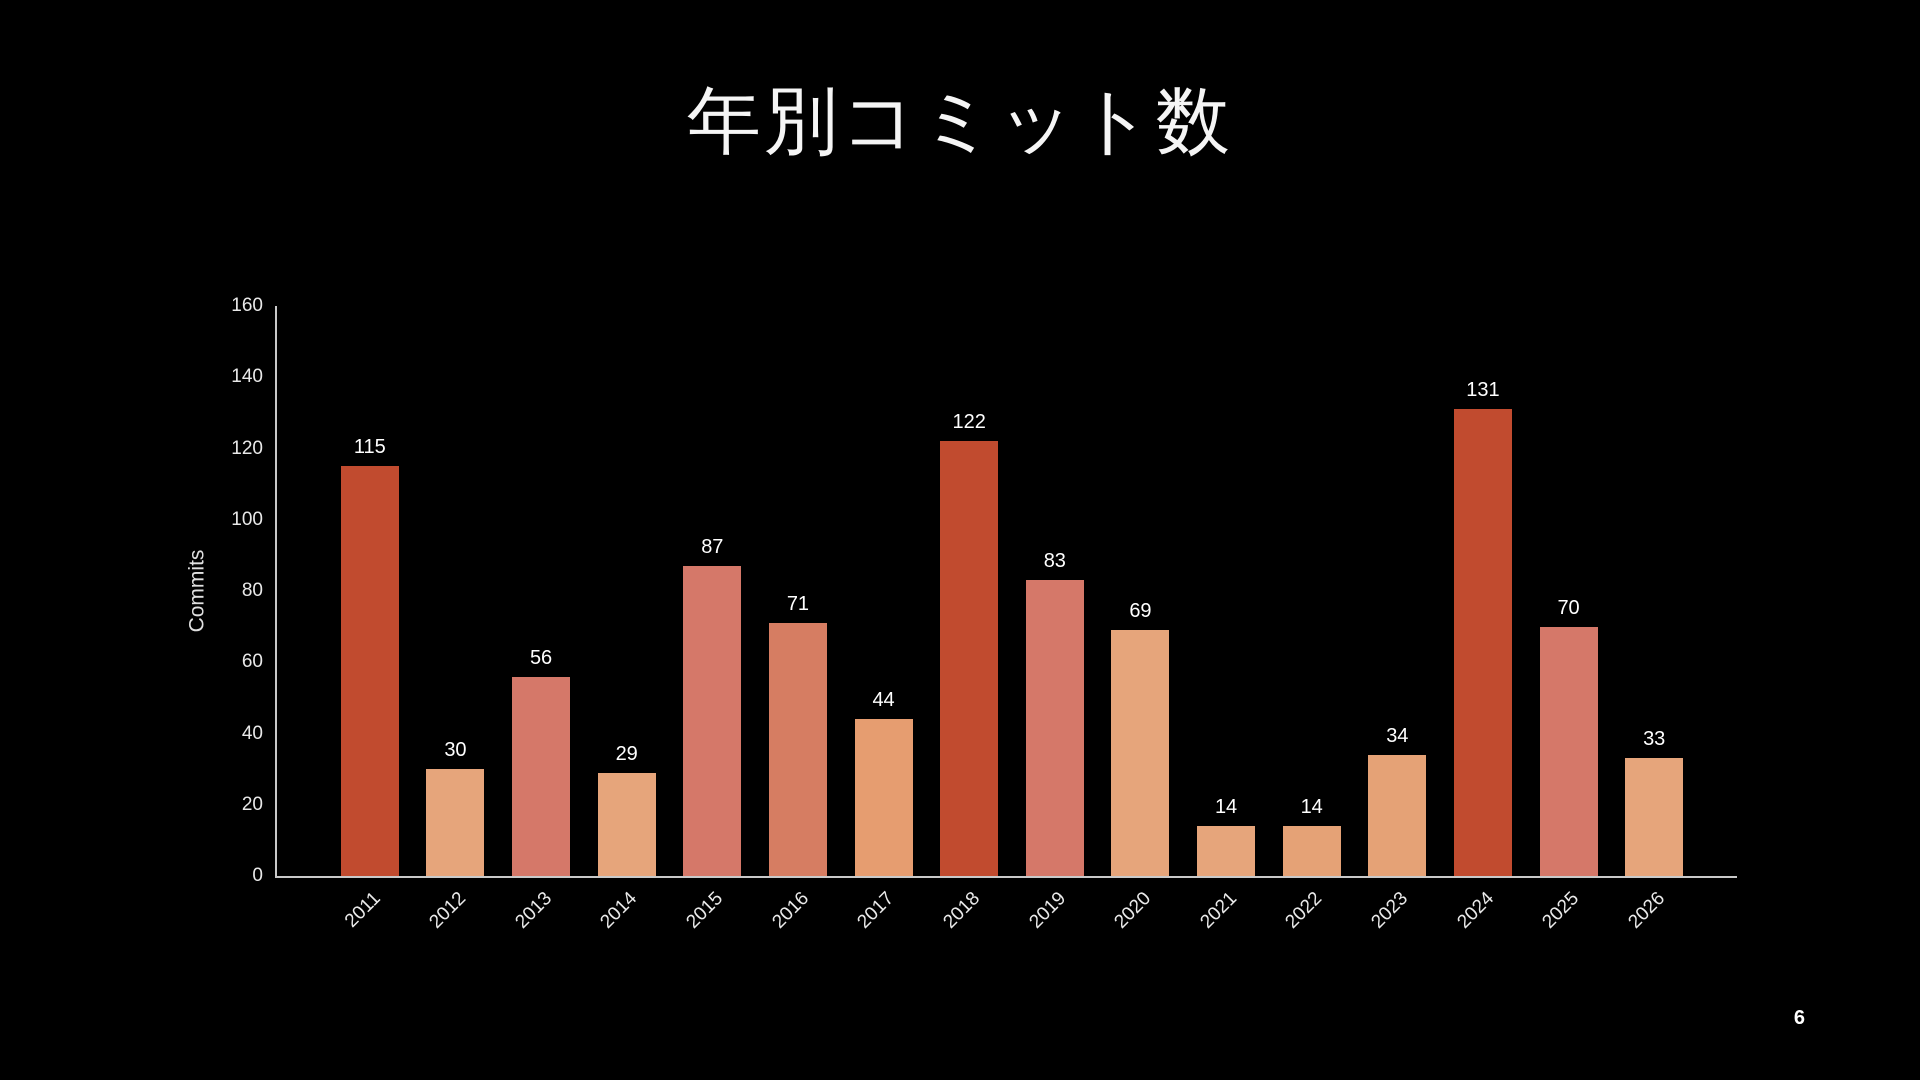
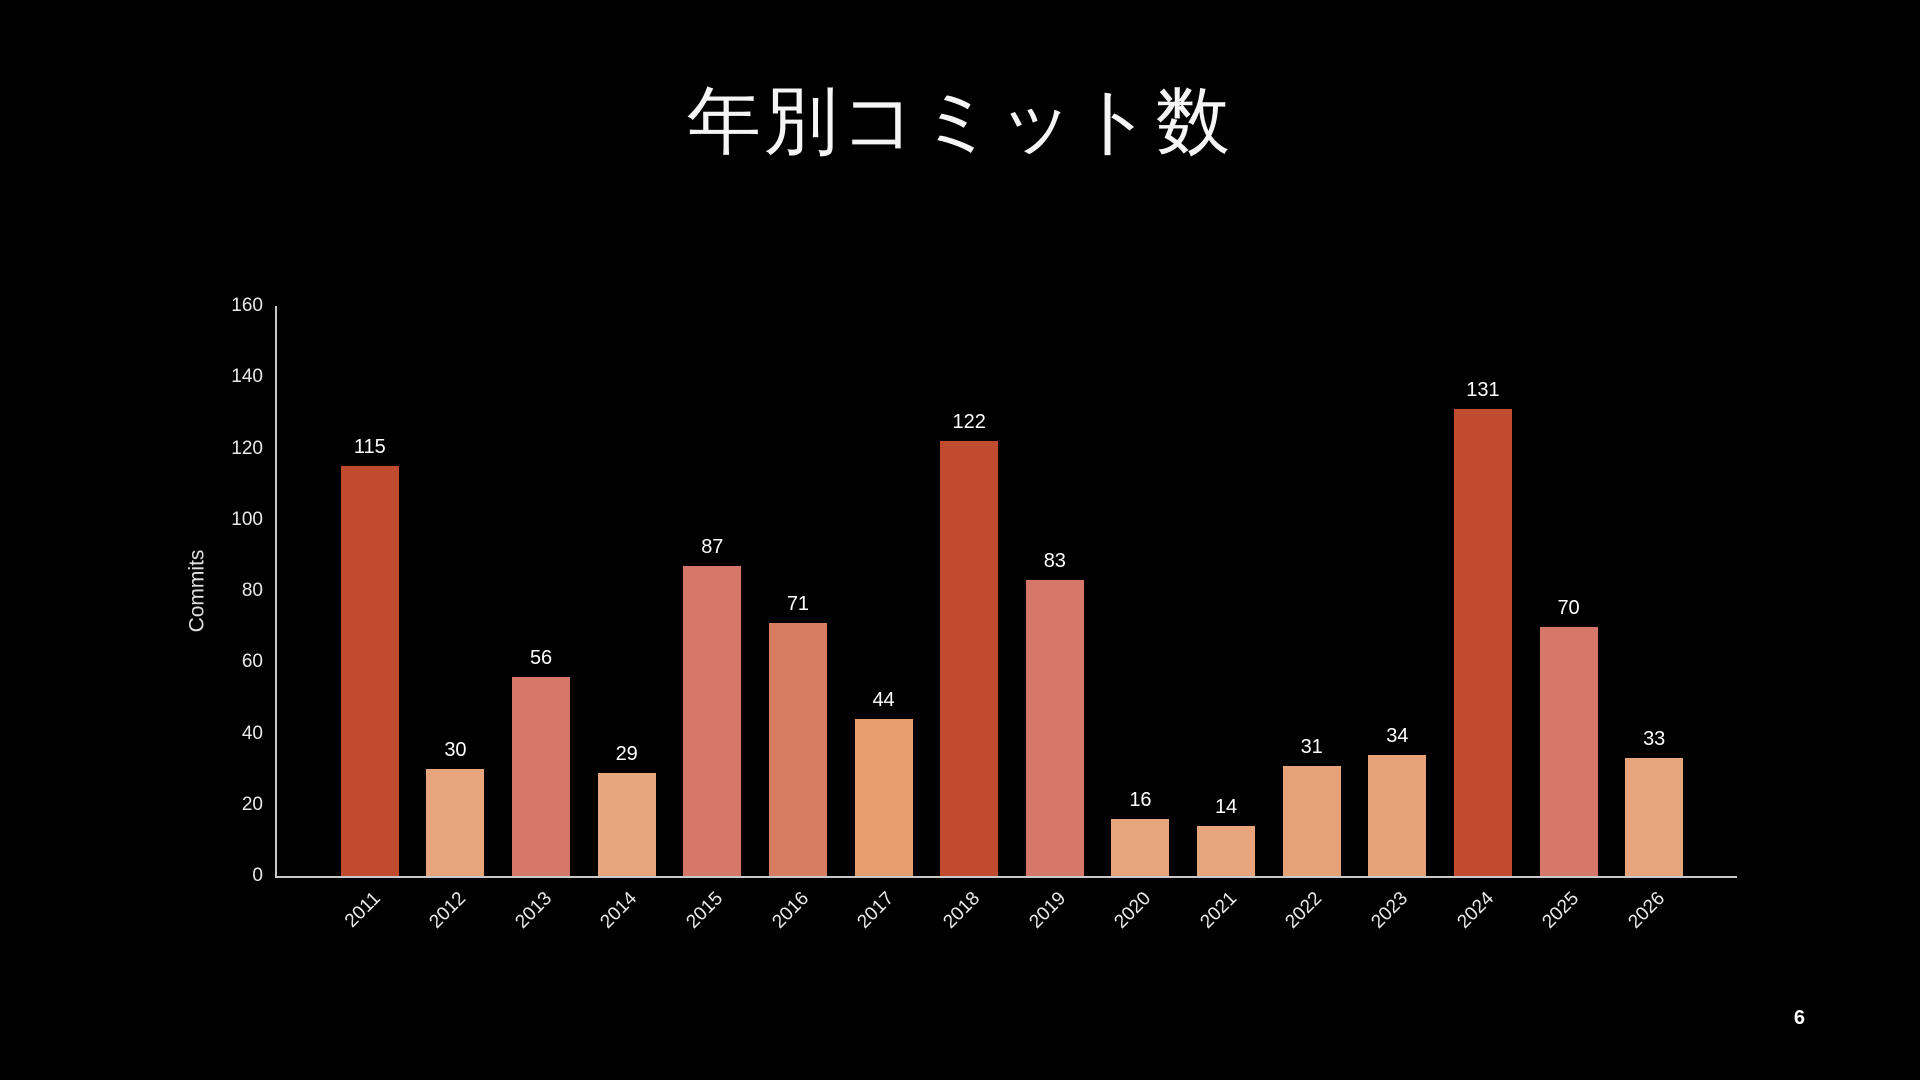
2020: 69 -> 16
2022: 14 -> 31
